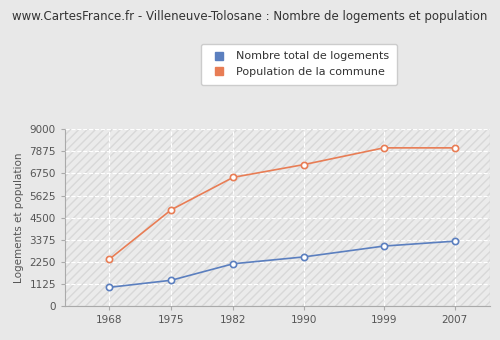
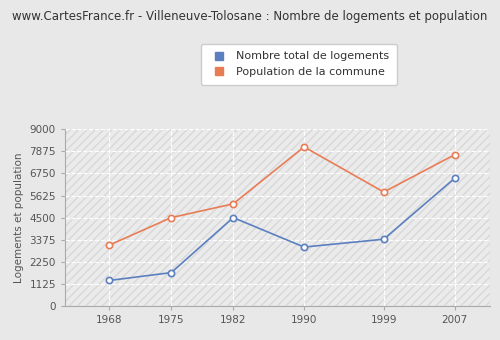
Nombre total de logements/1968: 1000 -> 1300
Population de la commune/1968: 2400 -> 3100
Nombre total de logements/1975: 1300 -> 1700
Population de la commune/1975: 4900 -> 4500
Nombre total de logements/1982: 2200 -> 4500
Population de la commune/1982: 6600 -> 5200
Nombre total de logements/1990: 2500 -> 3000
Population de la commune/1990: 7200 -> 8100
Nombre total de logements/1999: 3000 -> 3400
Population de la commune/1999: 8000 -> 5800
Nombre total de logements/2007: 3300 -> 6500
Population de la commune/2007: 8000 -> 7700
